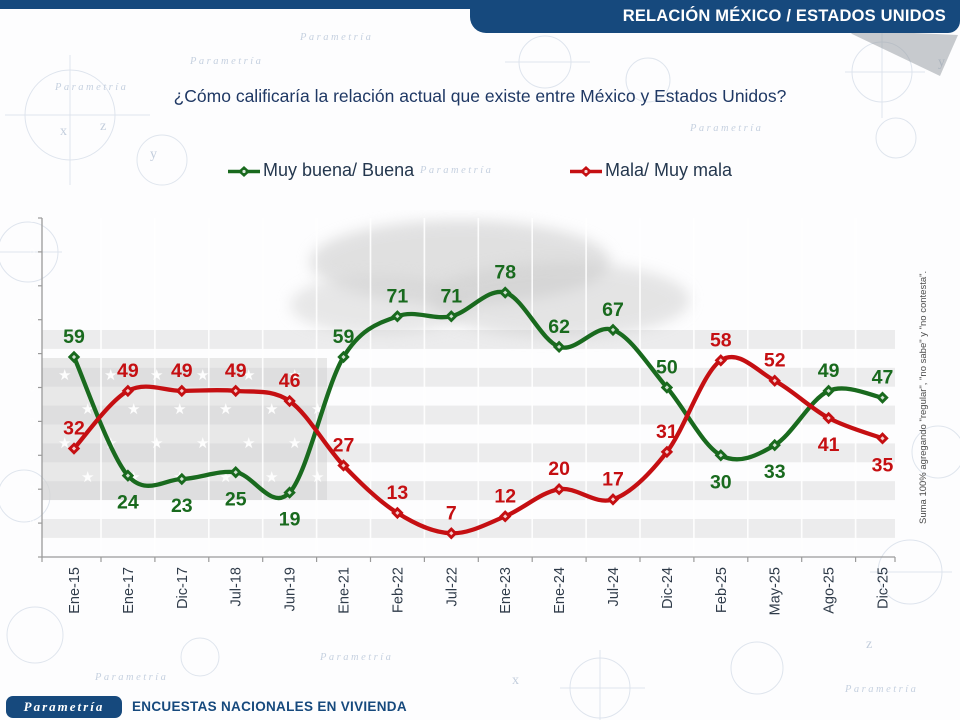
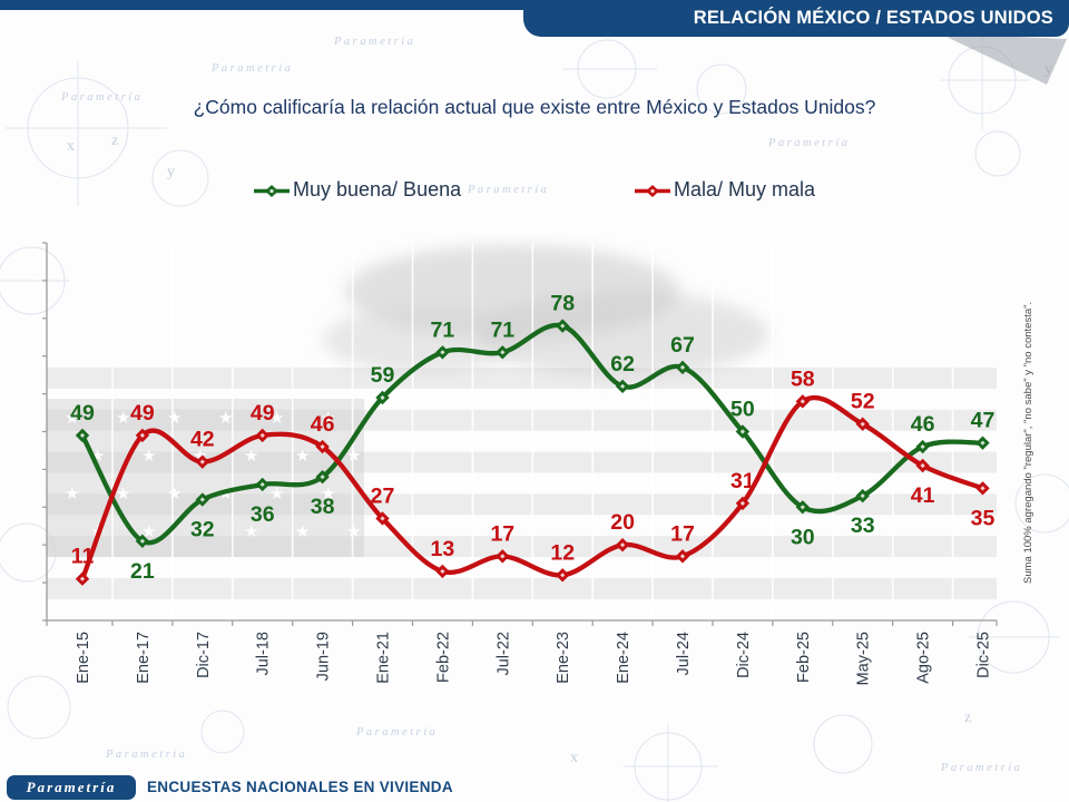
Muy buena/ Buena/Ene-15: 59 -> 49
Mala/ Muy mala/Ene-15: 32 -> 11
Muy buena/ Buena/Ene-17: 24 -> 21
Muy buena/ Buena/Dic-17: 23 -> 32
Mala/ Muy mala/Dic-17: 49 -> 42
Muy buena/ Buena/Jul-18: 25 -> 36
Muy buena/ Buena/Jun-19: 19 -> 38
Mala/ Muy mala/Jul-22: 7 -> 17
Muy buena/ Buena/Ago-25: 49 -> 46
